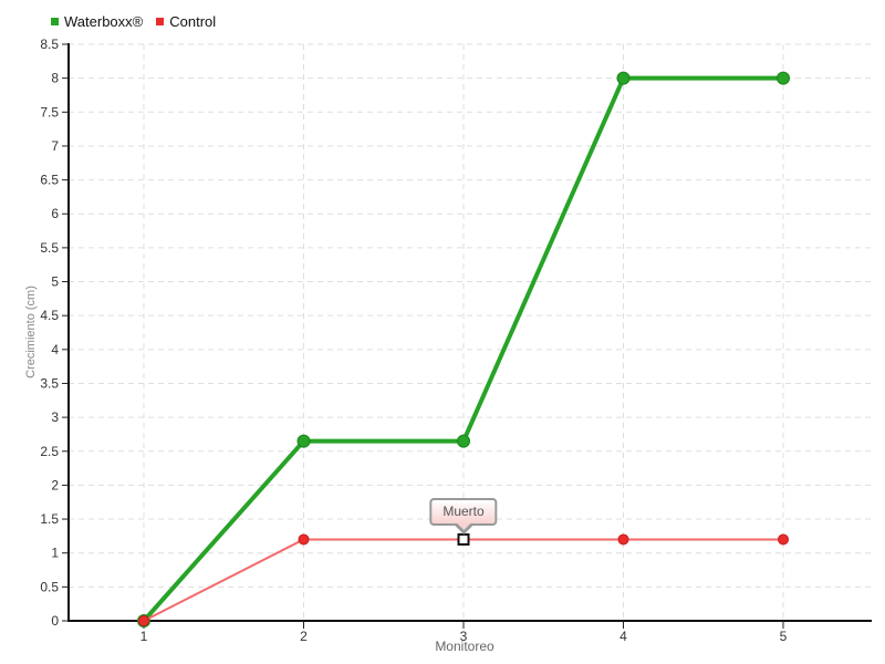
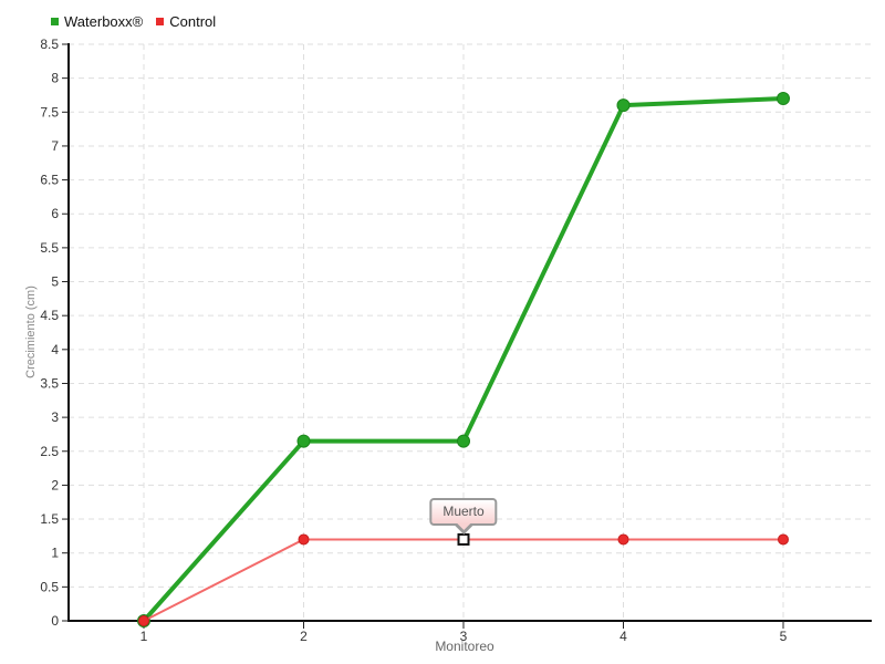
Waterboxx®/4: 8.0 -> 7.6
Waterboxx®/5: 8.0 -> 7.7
